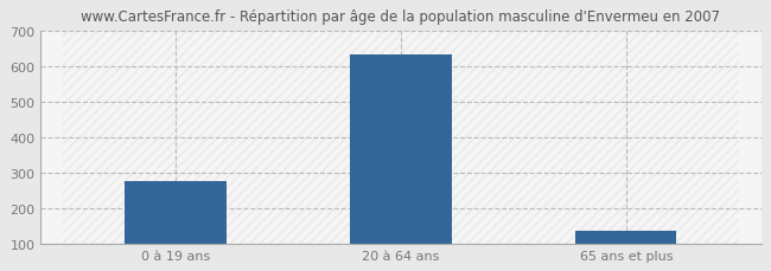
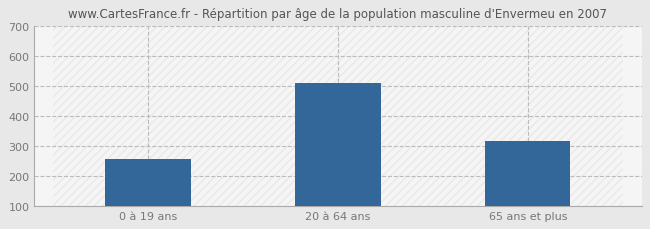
0 à 19 ans: 275 -> 255
20 à 64 ans: 632 -> 510
65 ans et plus: 137 -> 315
